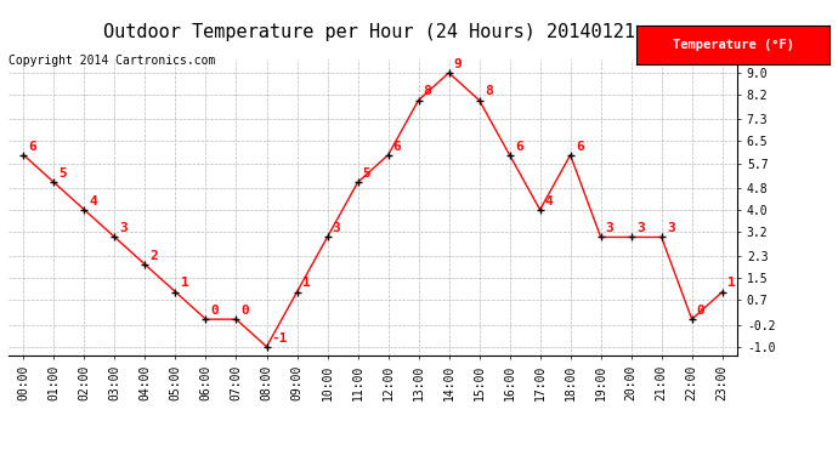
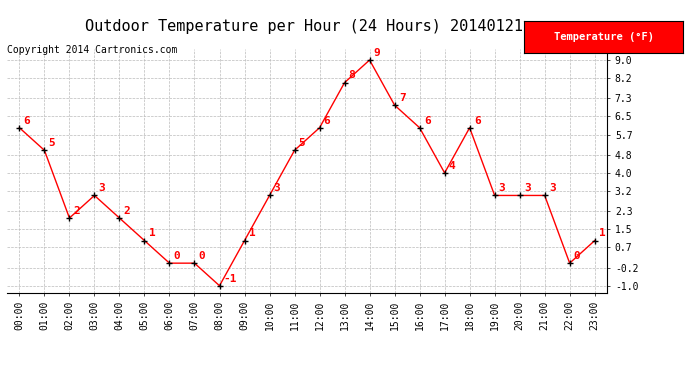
02:00: 4 -> 2
15:00: 8 -> 7
